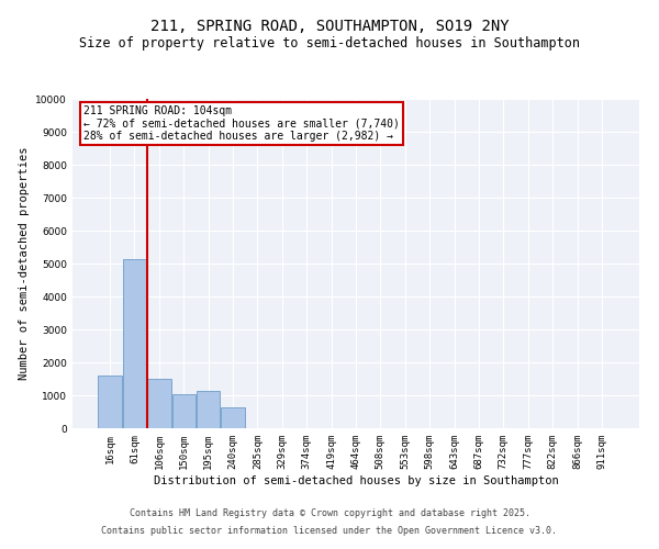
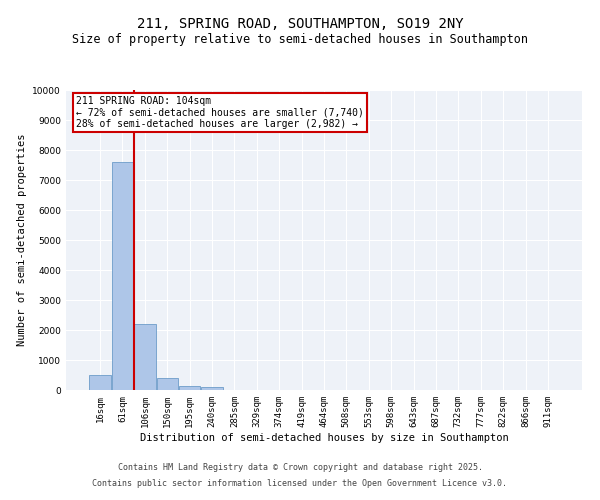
16sqm: 1600 -> 500
61sqm: 5150 -> 7600
106sqm: 1500 -> 2200
150sqm: 1050 -> 390
195sqm: 1150 -> 120
240sqm: 650 -> 90
